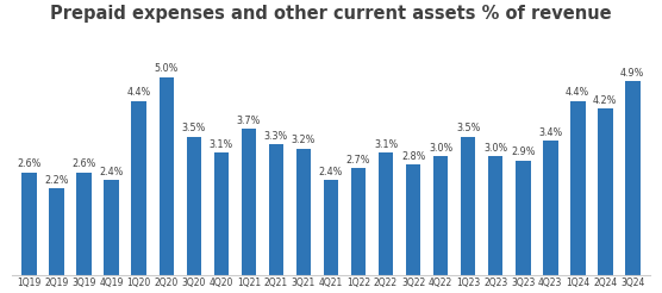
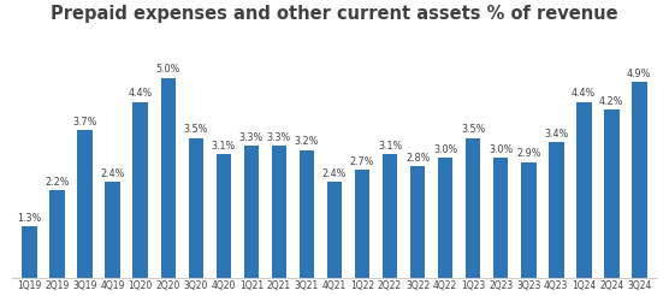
1Q19: 2.6% -> 1.3%
3Q19: 2.6% -> 3.7%
1Q21: 3.7% -> 3.3%
